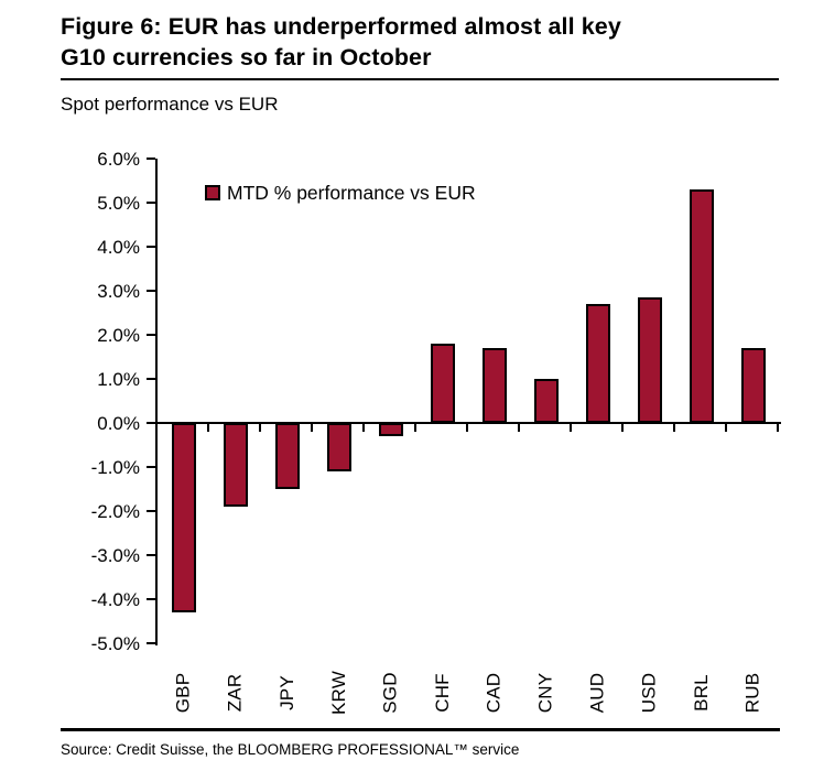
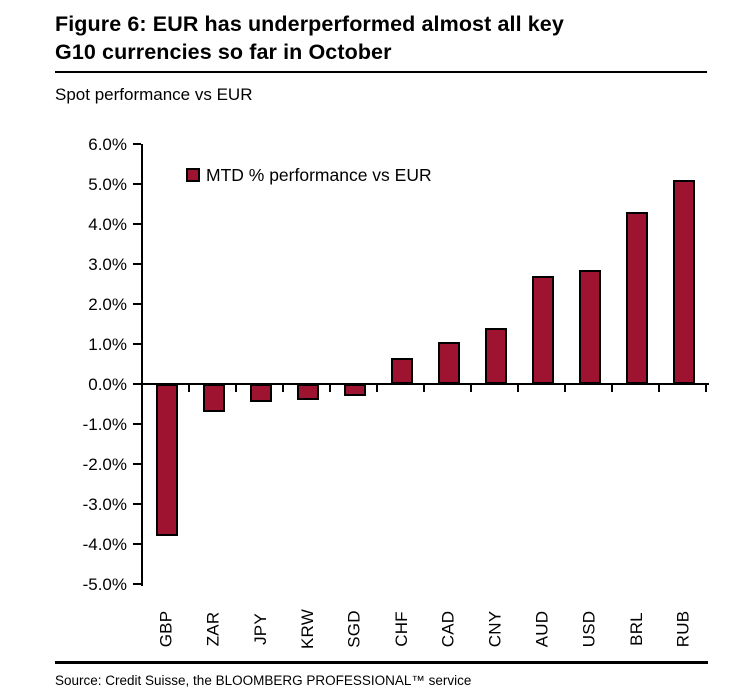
GBP: -4.3% -> -3.8%
ZAR: -1.9% -> -0.7%
JPY: -1.5% -> -0.5%
KRW: -1.1% -> -0.4%
CHF: 1.8% -> 0.7%
CAD: 1.7% -> 1.1%
CNY: 1.0% -> 1.4%
BRL: 5.3% -> 4.3%
RUB: 1.7% -> 5.1%
